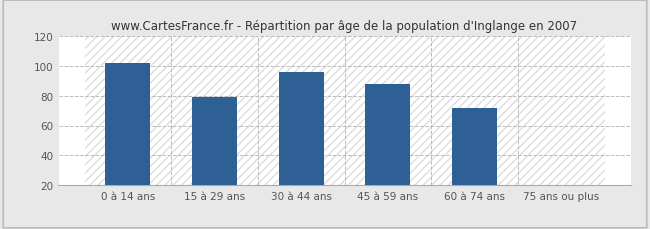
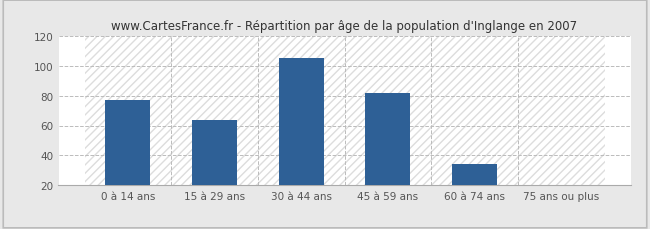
0 à 14 ans: 102 -> 77
15 à 29 ans: 79 -> 64
30 à 44 ans: 96 -> 105
45 à 59 ans: 88 -> 82
60 à 74 ans: 72 -> 34
